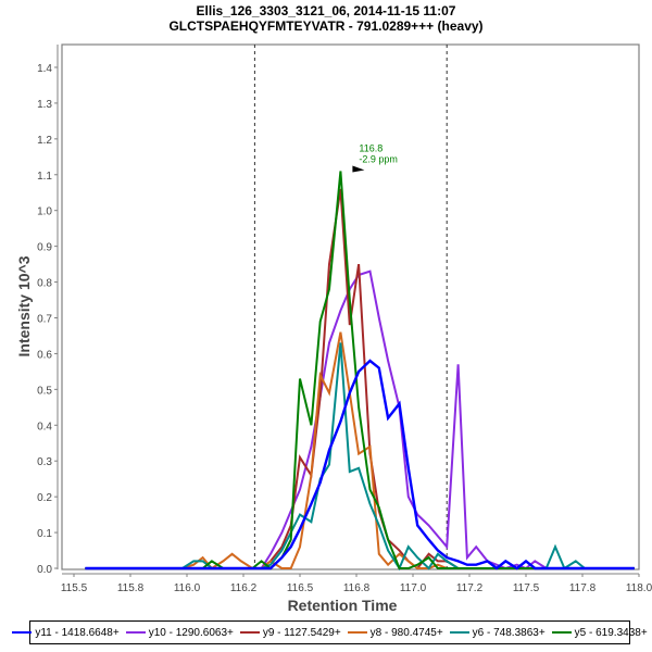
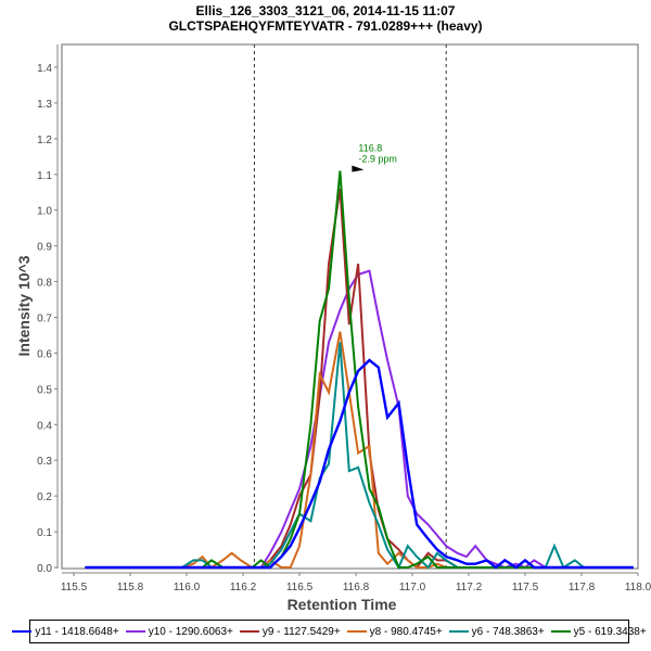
y9 - 1127.5429+/116.5: 0.31 -> 0.20
y5 - 619.3438+/116.5: 0.53 -> 0.15
y10 - 1290.6063+/117.2: 0.57 -> 0.04
